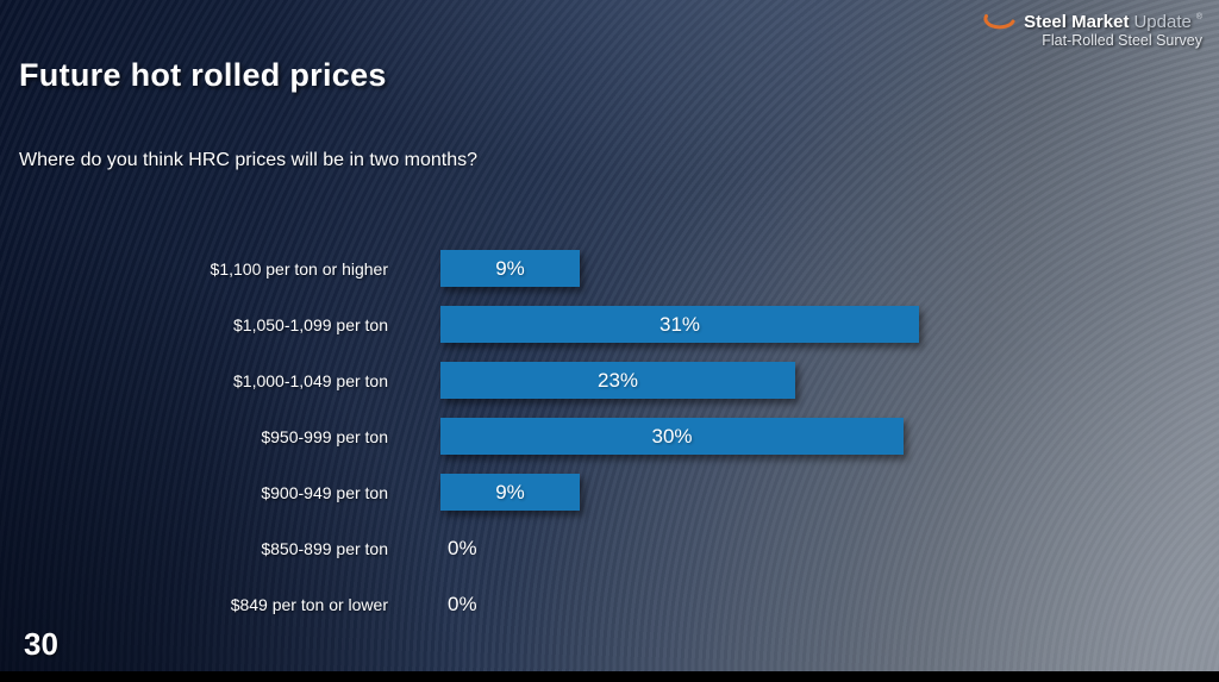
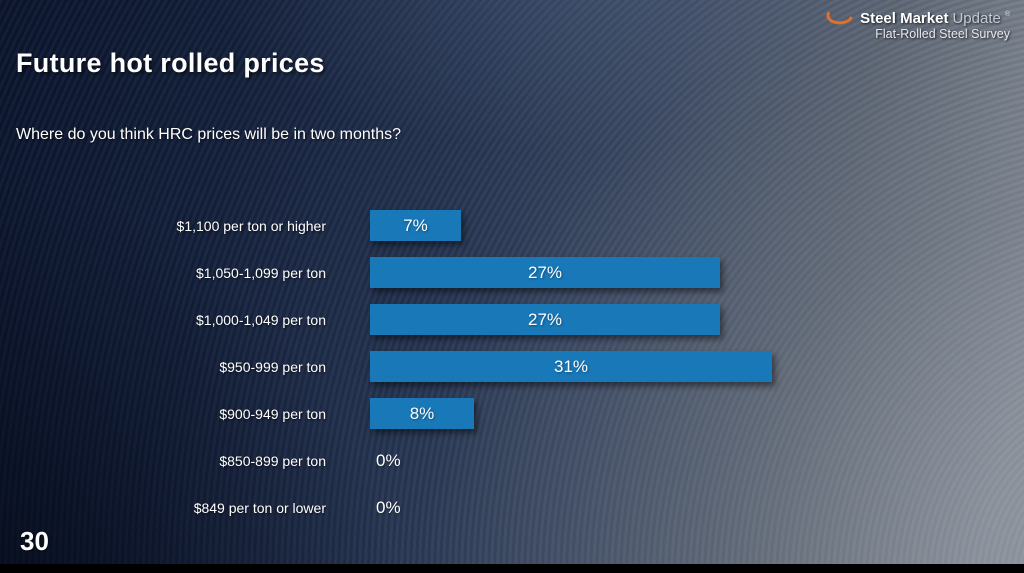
$1,100 per ton or higher: 9% -> 7%
$1,050-1,099 per ton: 31% -> 27%
$1,000-1,049 per ton: 23% -> 27%
$950-999 per ton: 30% -> 31%
$900-949 per ton: 9% -> 8%
